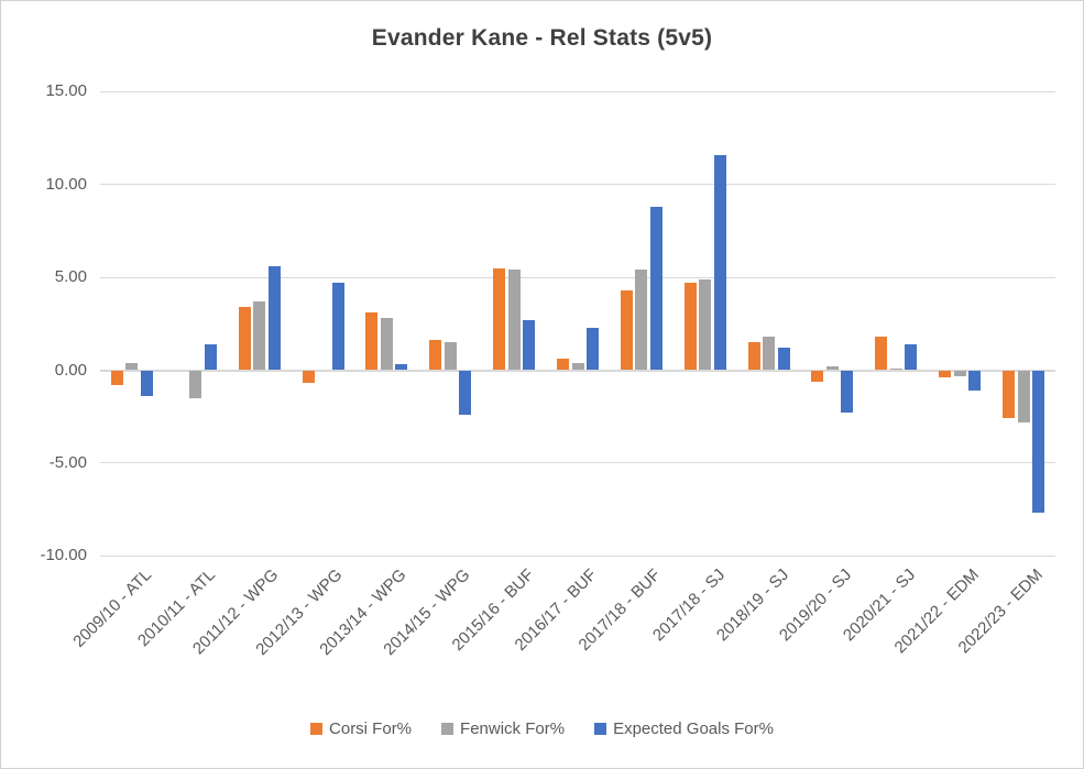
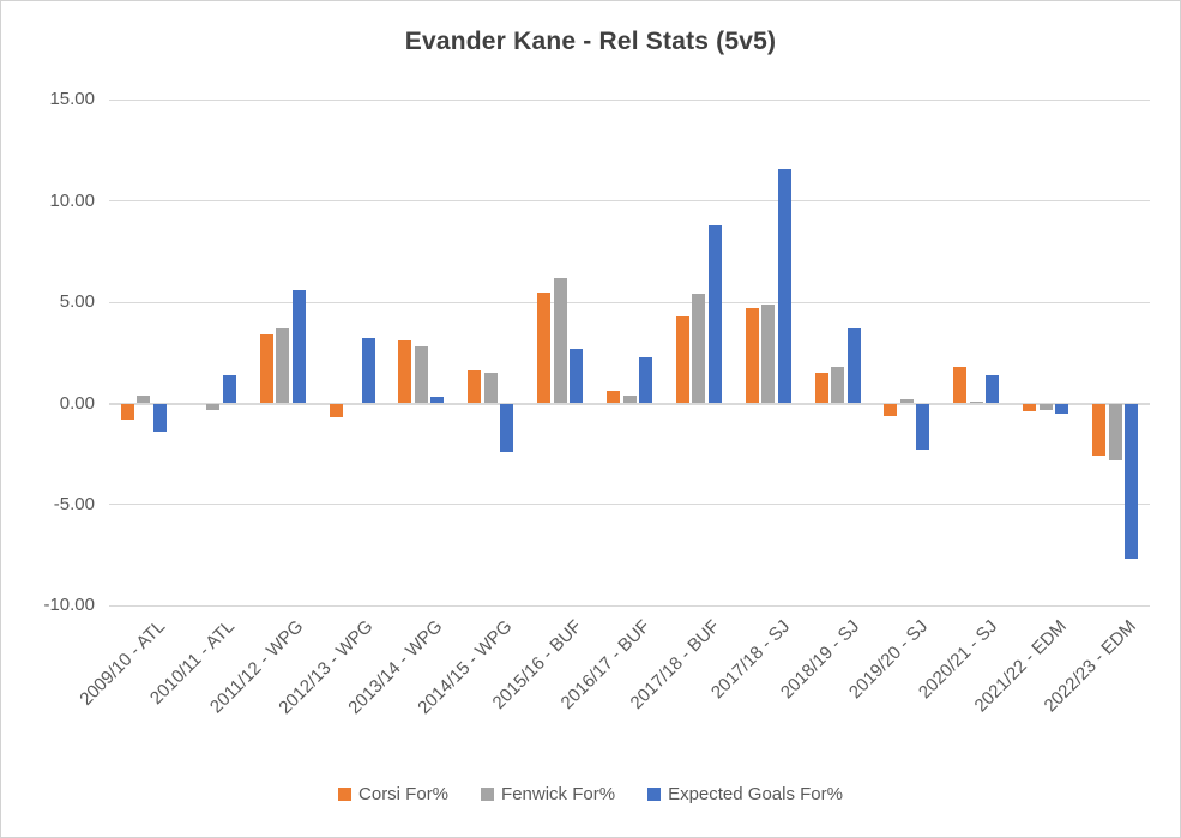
Fenwick For%/2010/11 - ATL: -1.5 -> -0.3
Expected Goals For%/2012/13 - WPG: 4.7 -> 3.2
Fenwick For%/2015/16 - BUF: 5.4 -> 6.2
Expected Goals For%/2018/19 - SJ: 1.2 -> 3.7
Expected Goals For%/2021/22 - EDM: -1.1 -> -0.5
